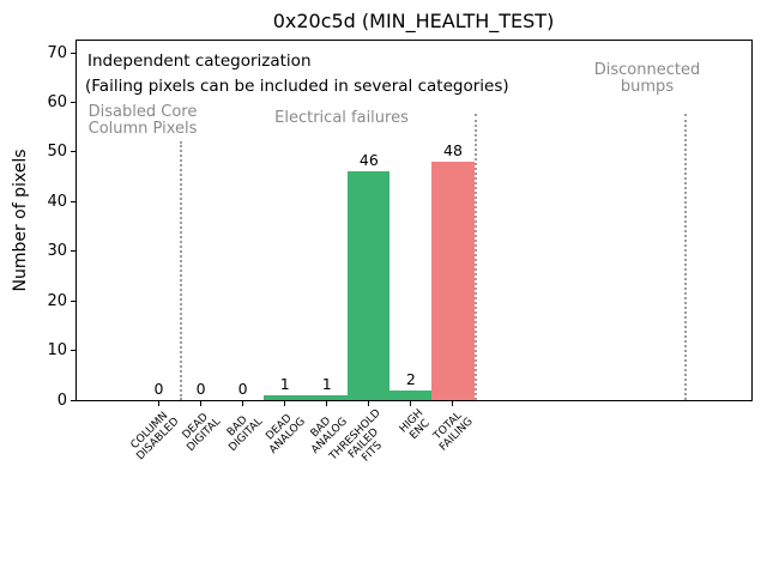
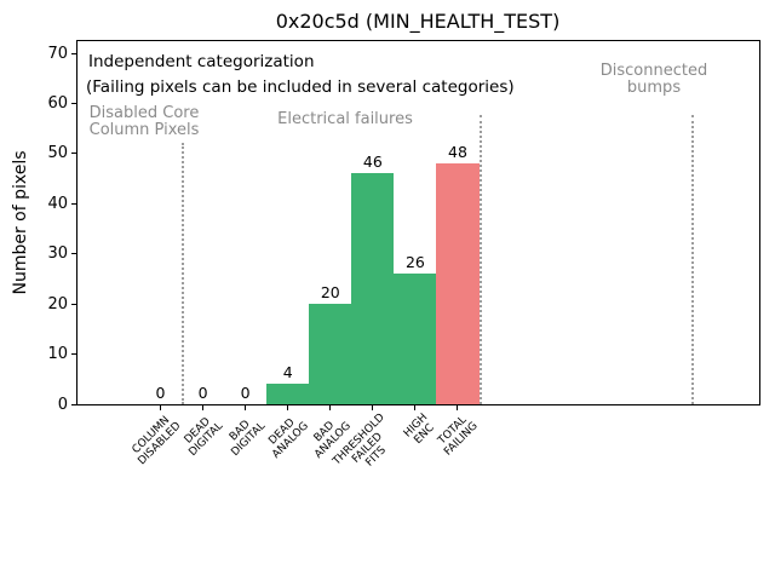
DEAD ANALOG: 1 -> 4
BAD ANALOG: 1 -> 20
HIGH ENC: 2 -> 26
